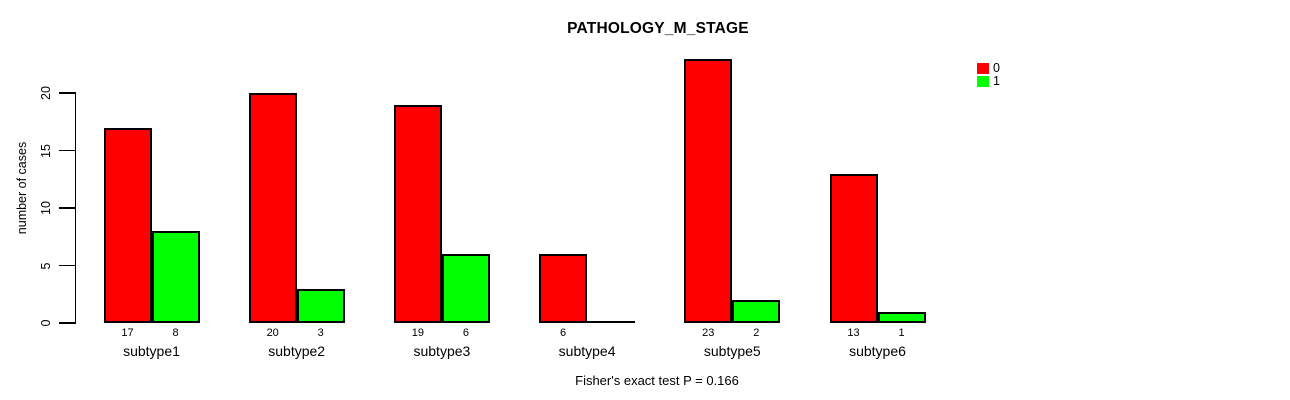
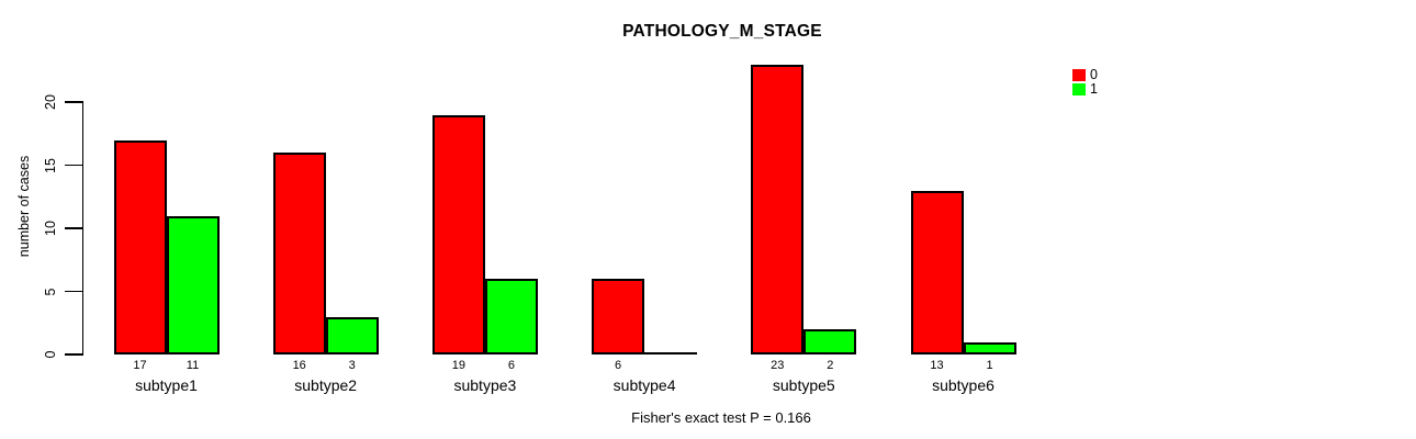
1/subtype1: 8 -> 11
0/subtype2: 20 -> 16
